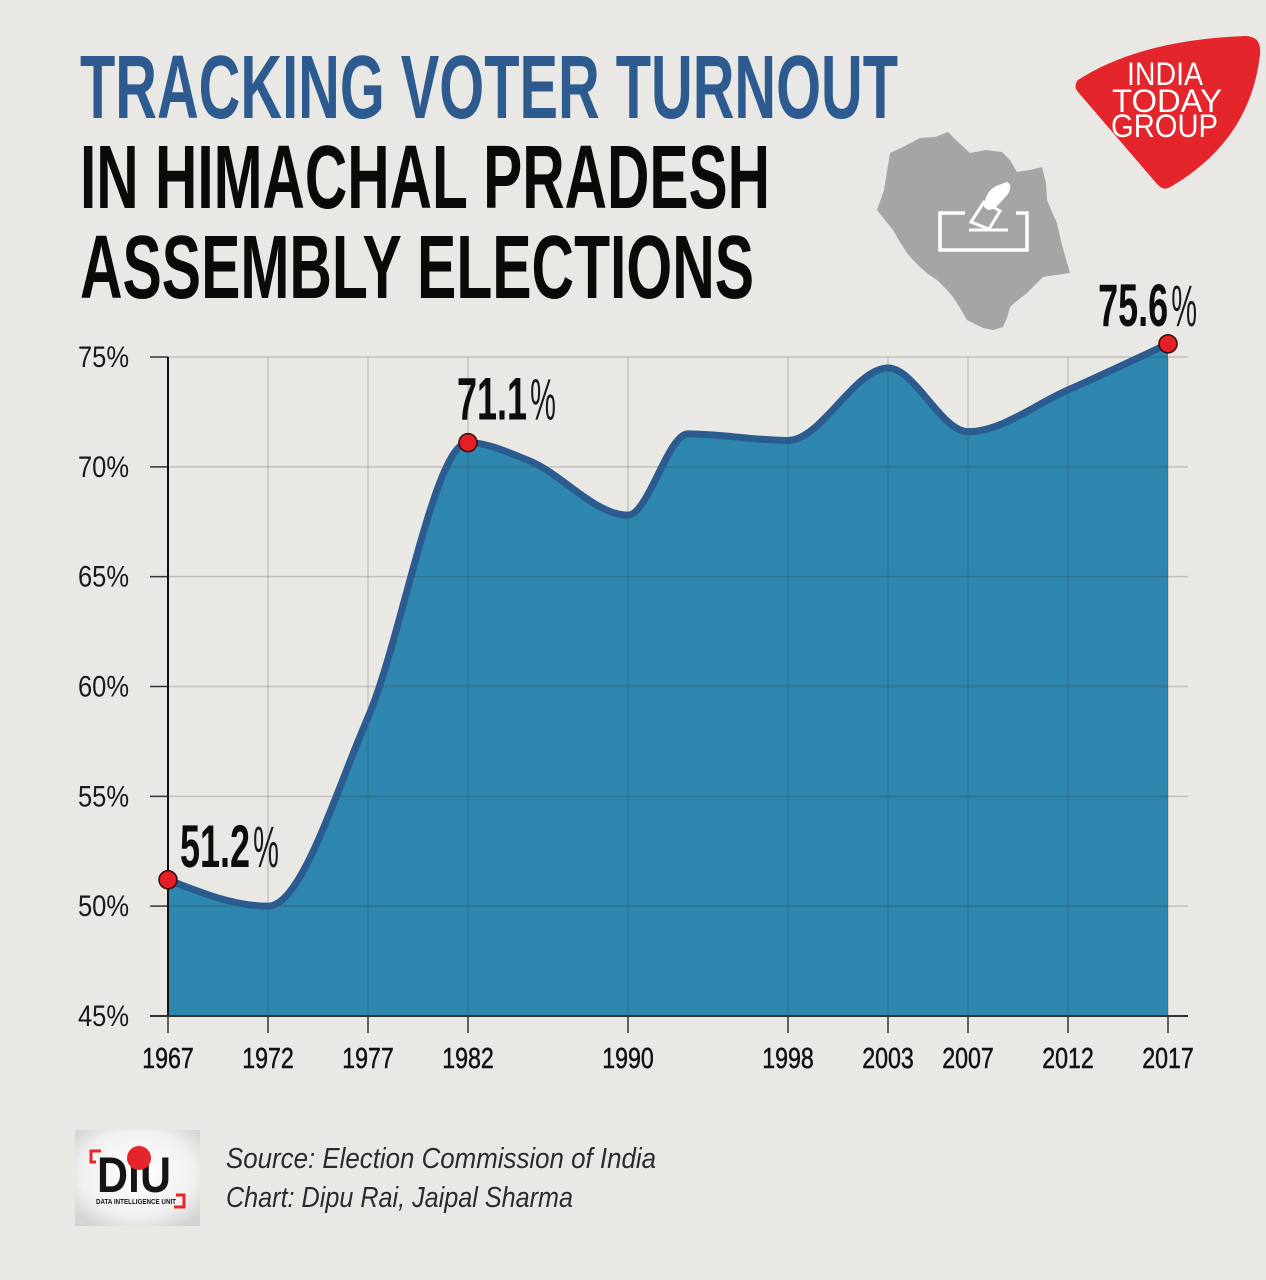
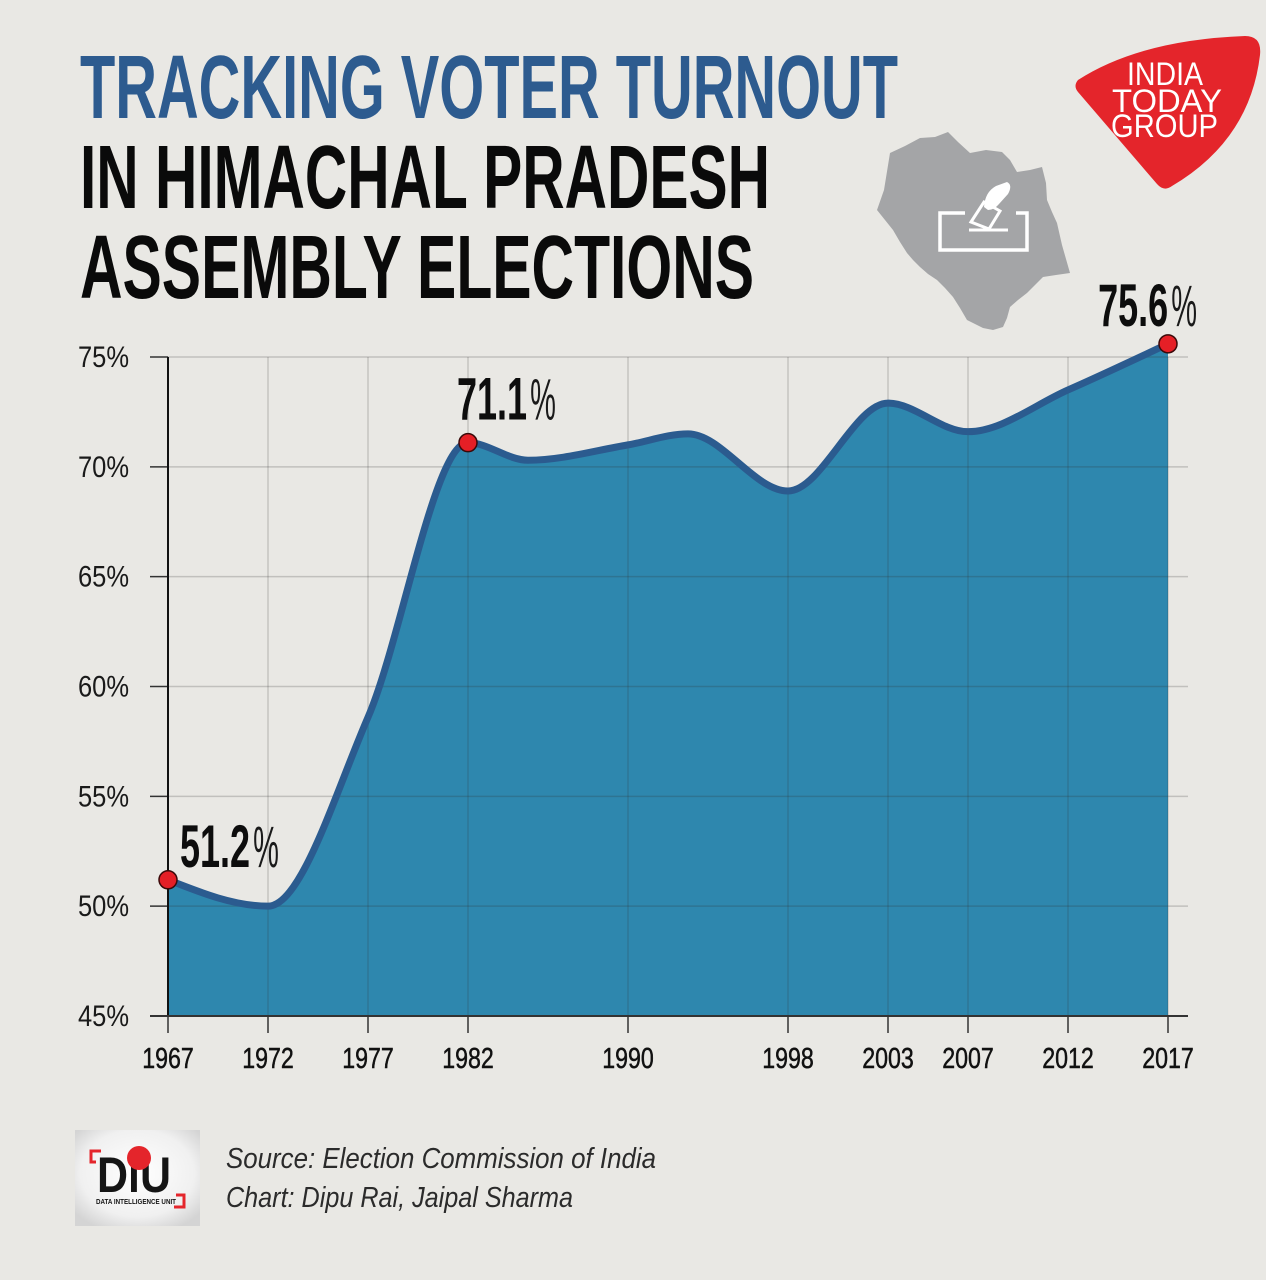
1990: 67.8% -> 71.0%
1998: 71.2% -> 68.9%
2003: 74.5% -> 72.9%
